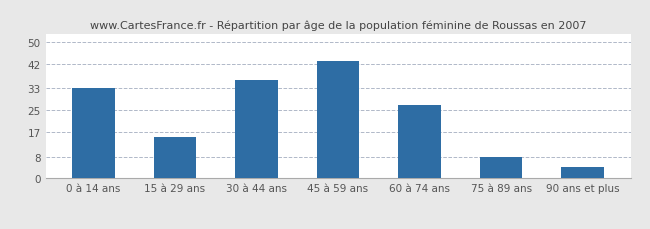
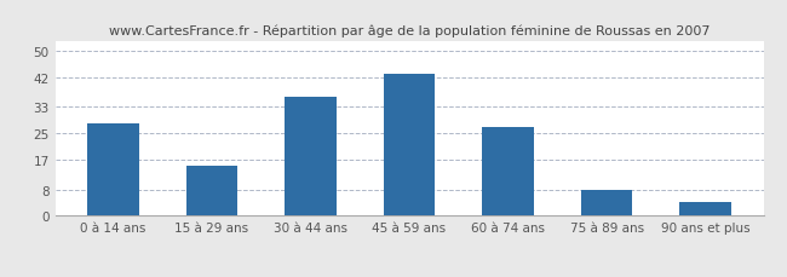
0 à 14 ans: 33 -> 28
